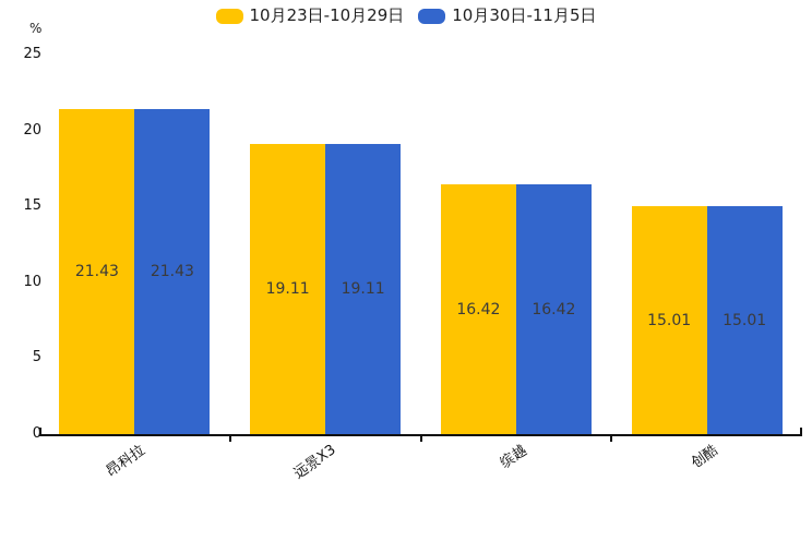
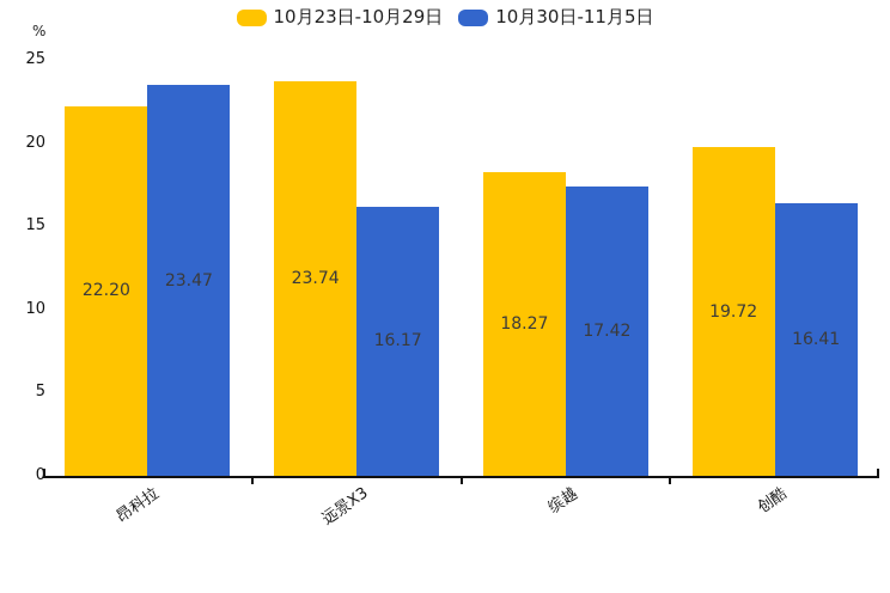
10月23日-10月29日/昂科拉: 21.43 -> 22.20
10月30日-11月5日/昂科拉: 21.43 -> 23.47
10月23日-10月29日/远景X3: 19.11 -> 23.74
10月30日-11月5日/远景X3: 19.11 -> 16.17
10月23日-10月29日/缤越: 16.42 -> 18.27
10月30日-11月5日/缤越: 16.42 -> 17.42
10月23日-10月29日/创酷: 15.01 -> 19.72
10月30日-11月5日/创酷: 15.01 -> 16.41
